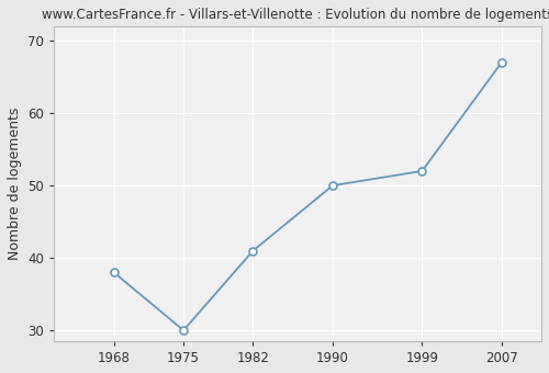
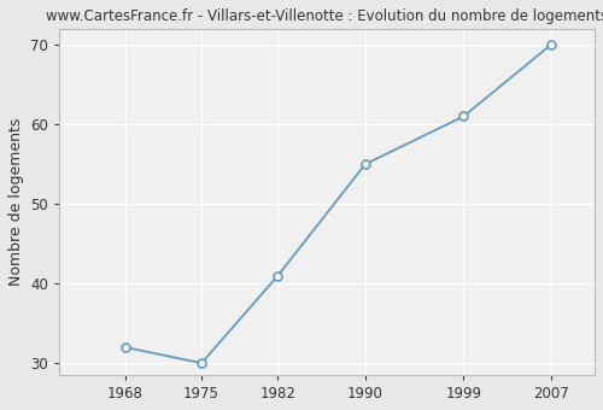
1968: 38 -> 32
1990: 50 -> 55
1999: 52 -> 61
2007: 67 -> 70
